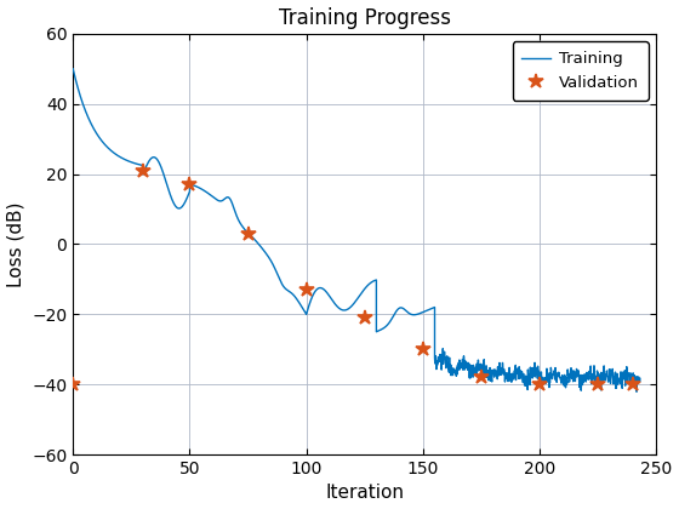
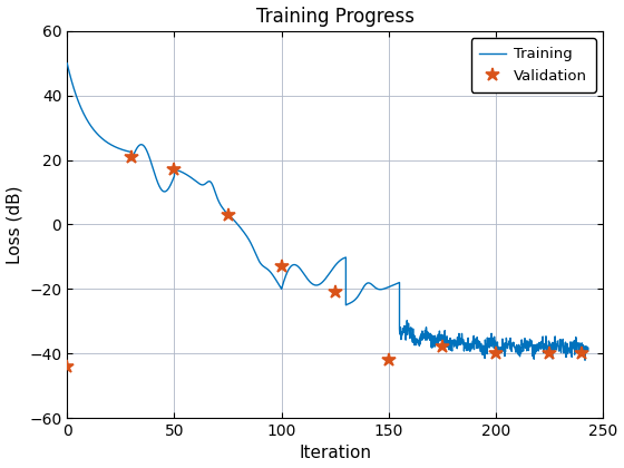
Validation/0: -40 -> -44
Validation/150: -30 -> -42
